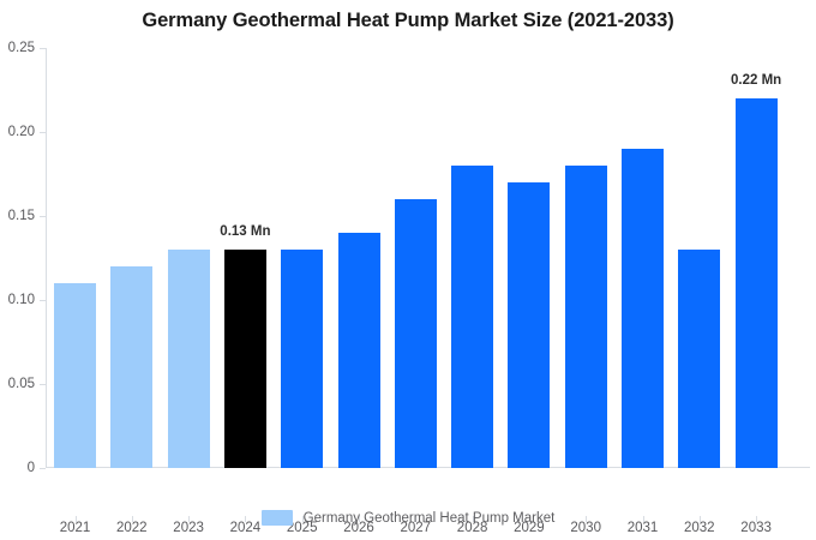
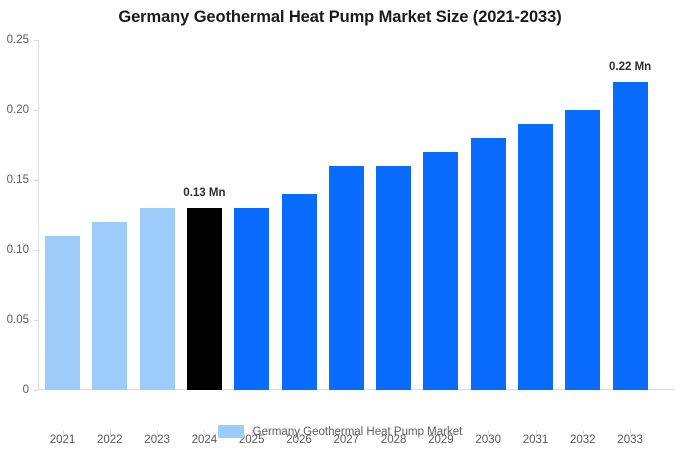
2028: 0.18 -> 0.16
2032: 0.13 -> 0.20
